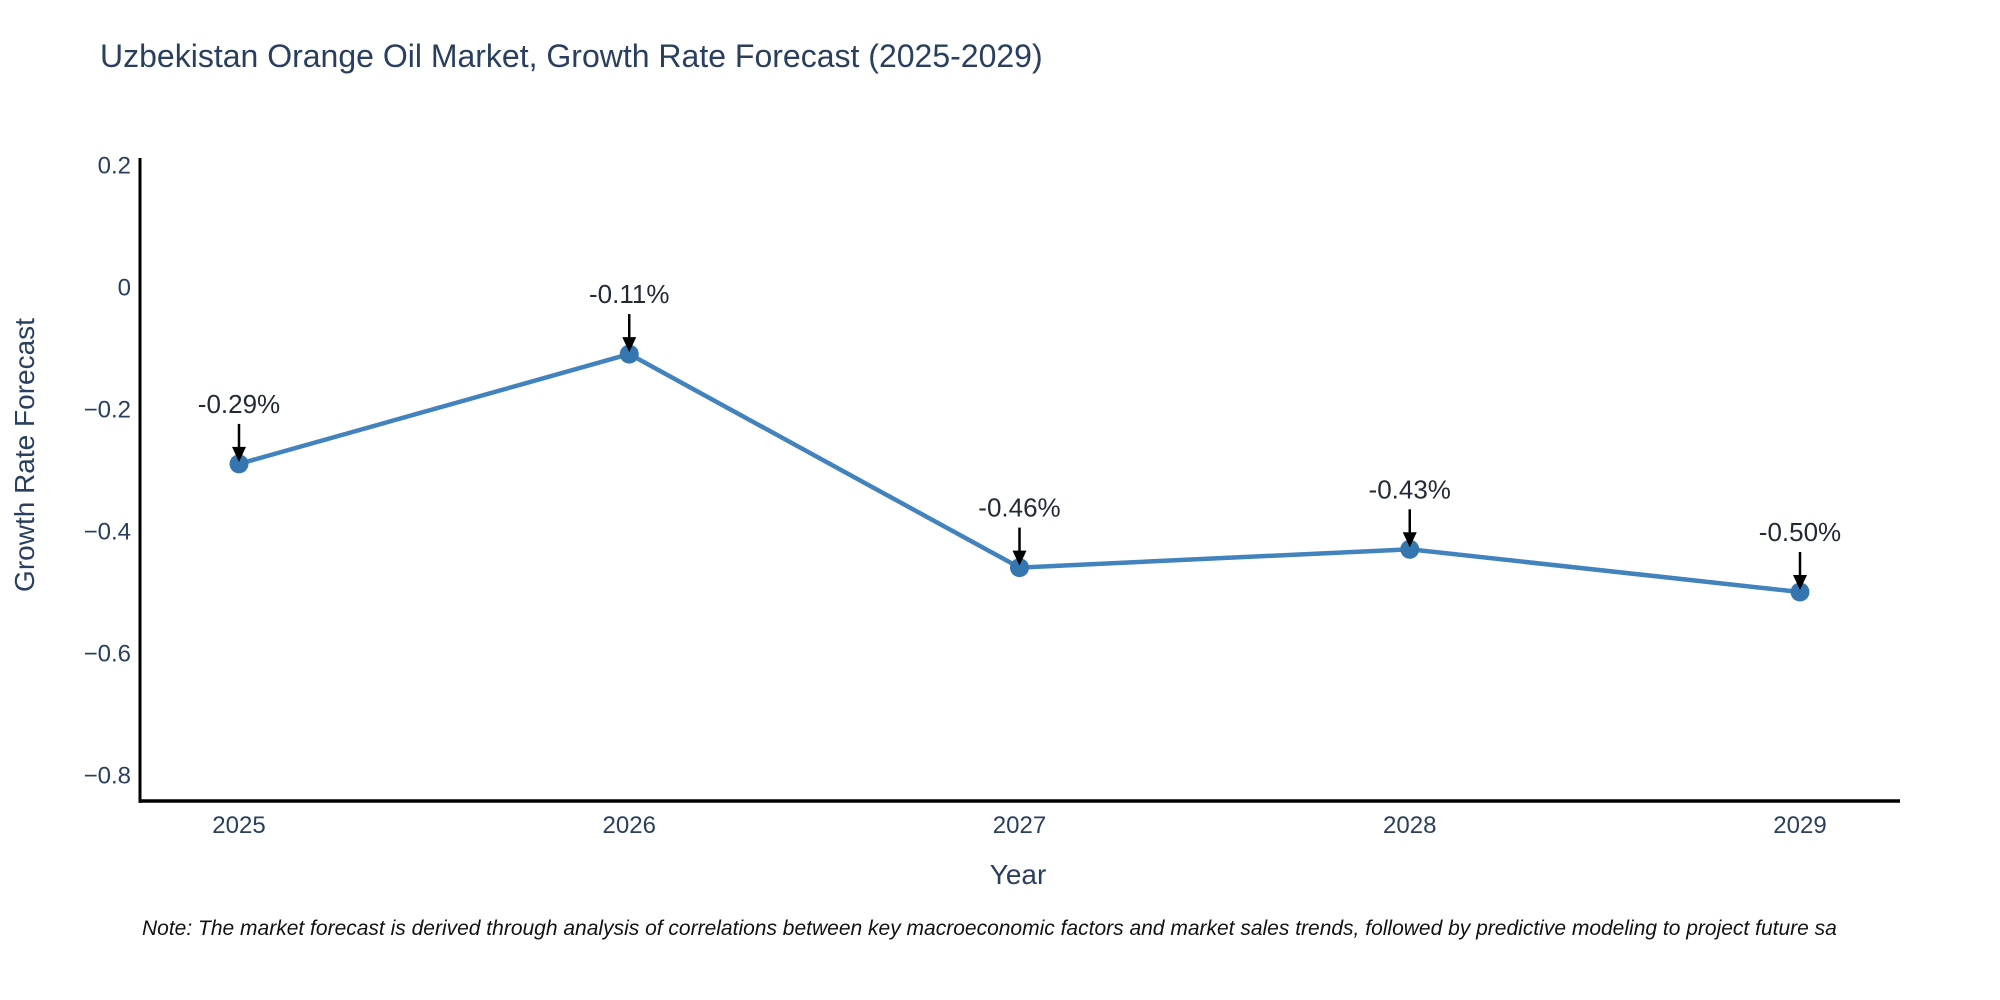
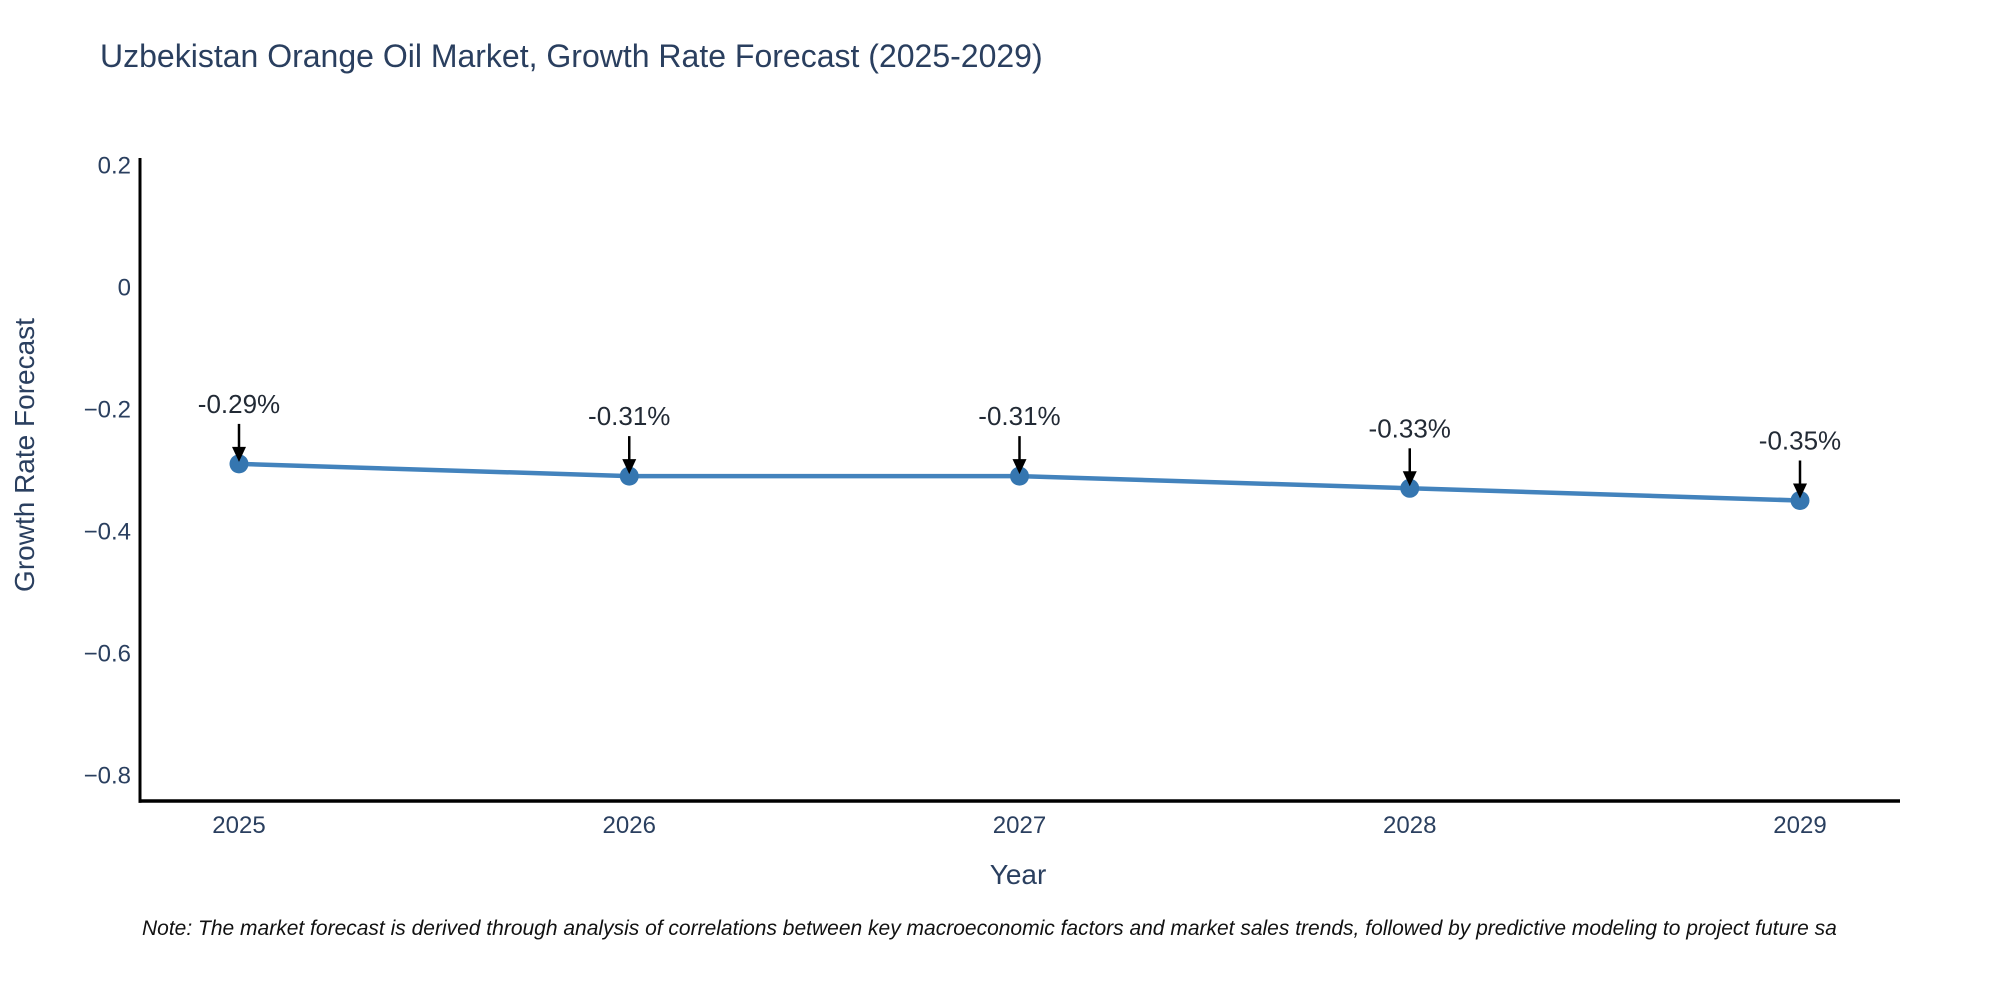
2026: -0.11% -> -0.31%
2027: -0.46% -> -0.31%
2028: -0.43% -> -0.33%
2029: -0.50% -> -0.35%
